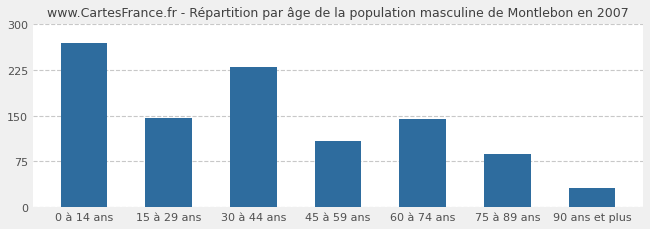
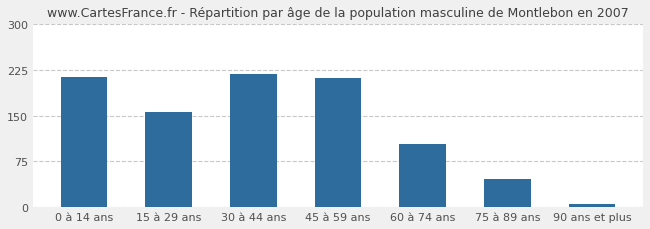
0 à 14 ans: 270 -> 213
15 à 29 ans: 146 -> 156
30 à 44 ans: 230 -> 219
45 à 59 ans: 108 -> 212
60 à 74 ans: 144 -> 103
75 à 89 ans: 88 -> 46
90 ans et plus: 32 -> 5
